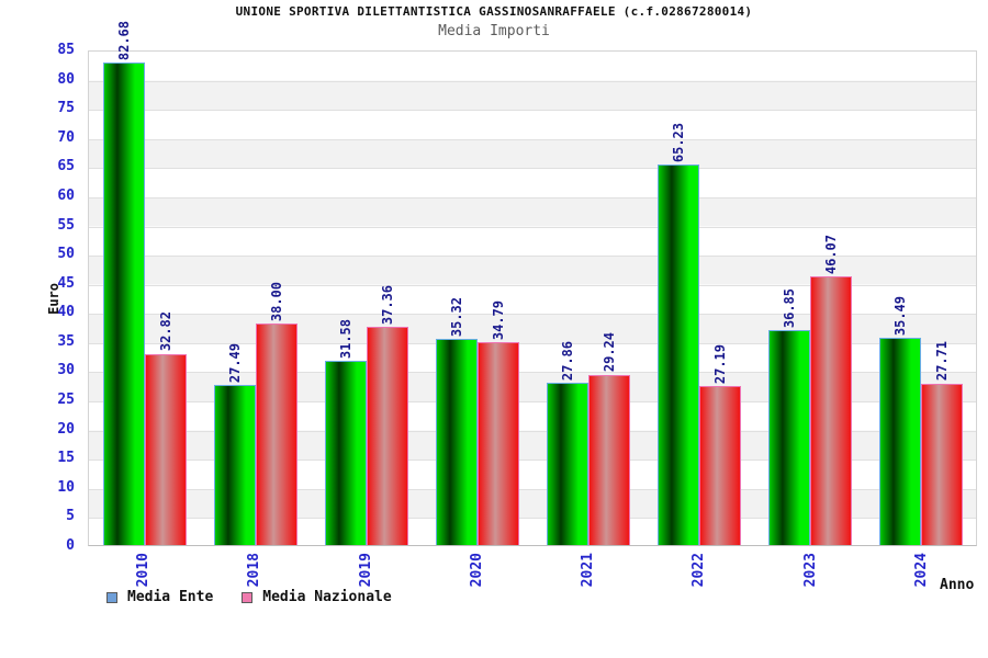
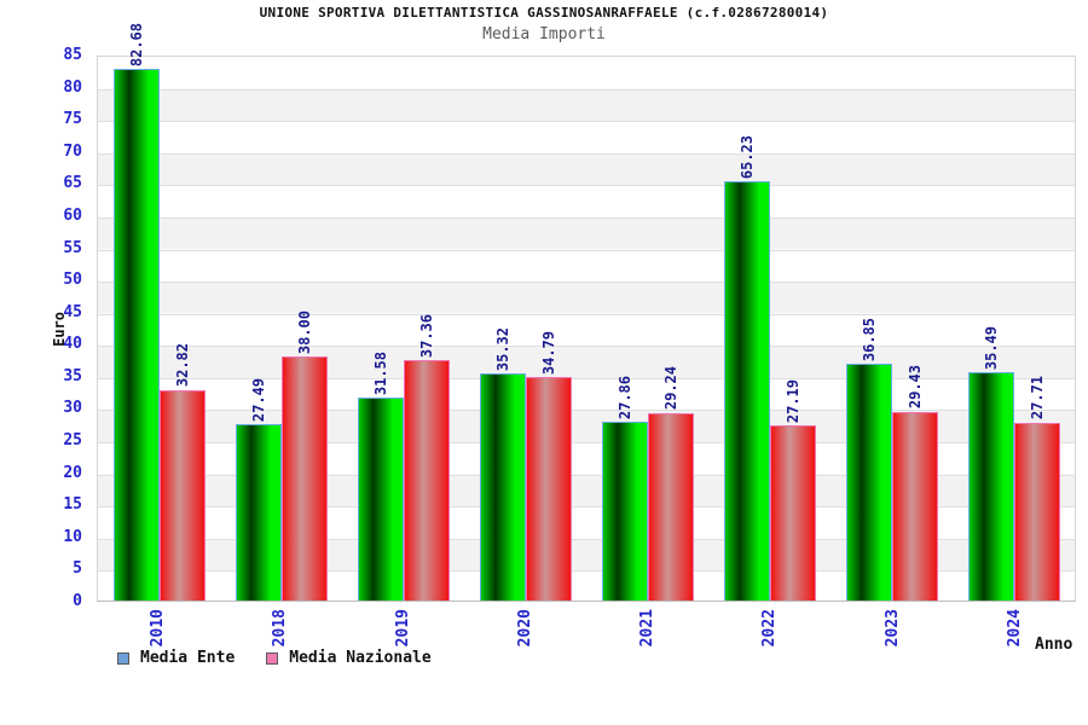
Media Nazionale/2023: 46.07 -> 29.43
